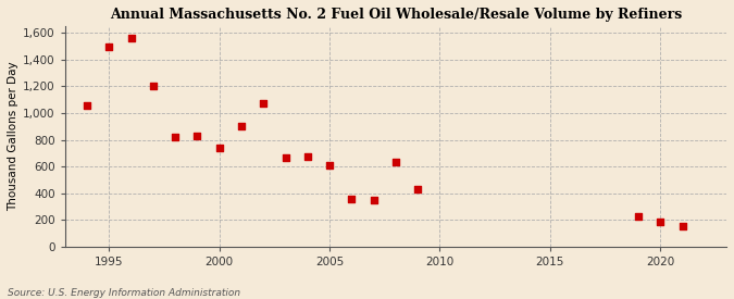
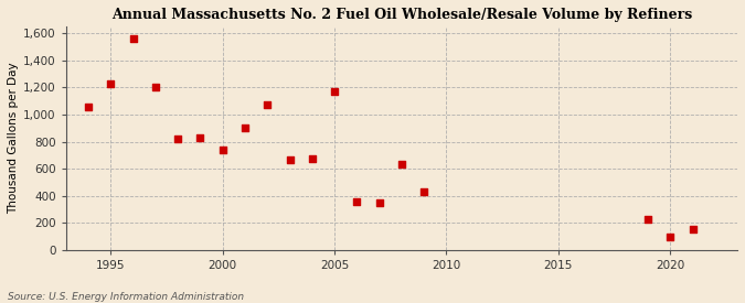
1995: 1,500 -> 1,230
2005: 610 -> 1,170
2020: 180 -> 100
